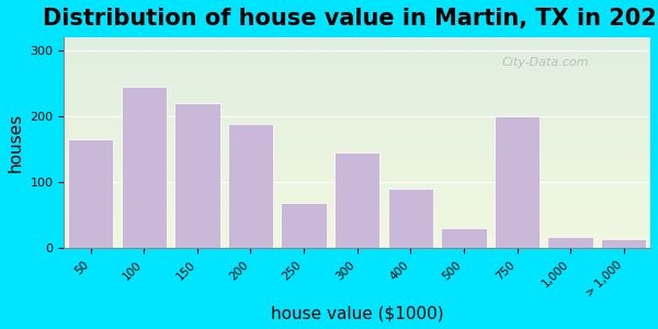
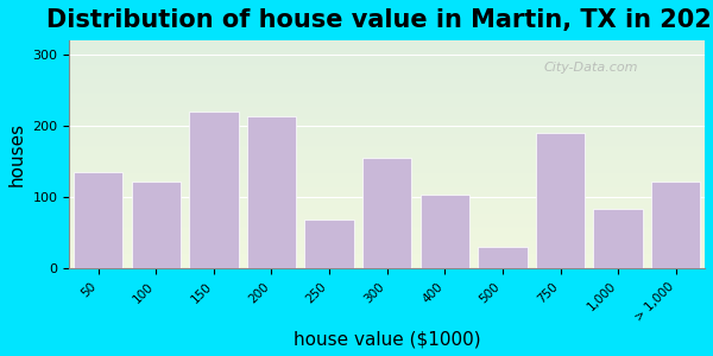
50: 165 -> 136
100: 245 -> 122
200: 188 -> 214
300: 145 -> 156
400: 90 -> 104
750: 200 -> 190
1,000: 18 -> 84
> 1,000: 14 -> 122
